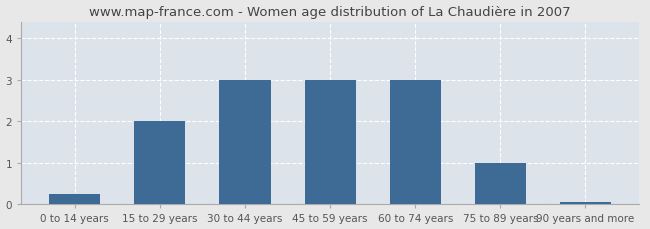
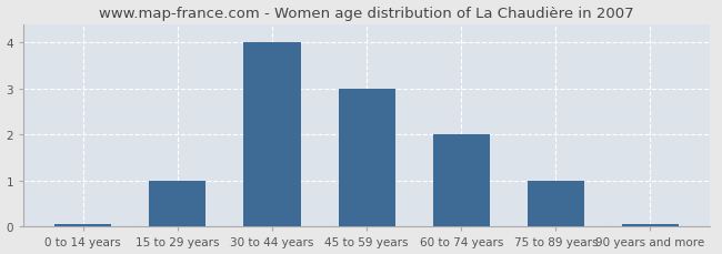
0 to 14 years: 0.25 -> 0.05
15 to 29 years: 2.00 -> 1.00
30 to 44 years: 3.00 -> 4.00
60 to 74 years: 3.00 -> 2.00
